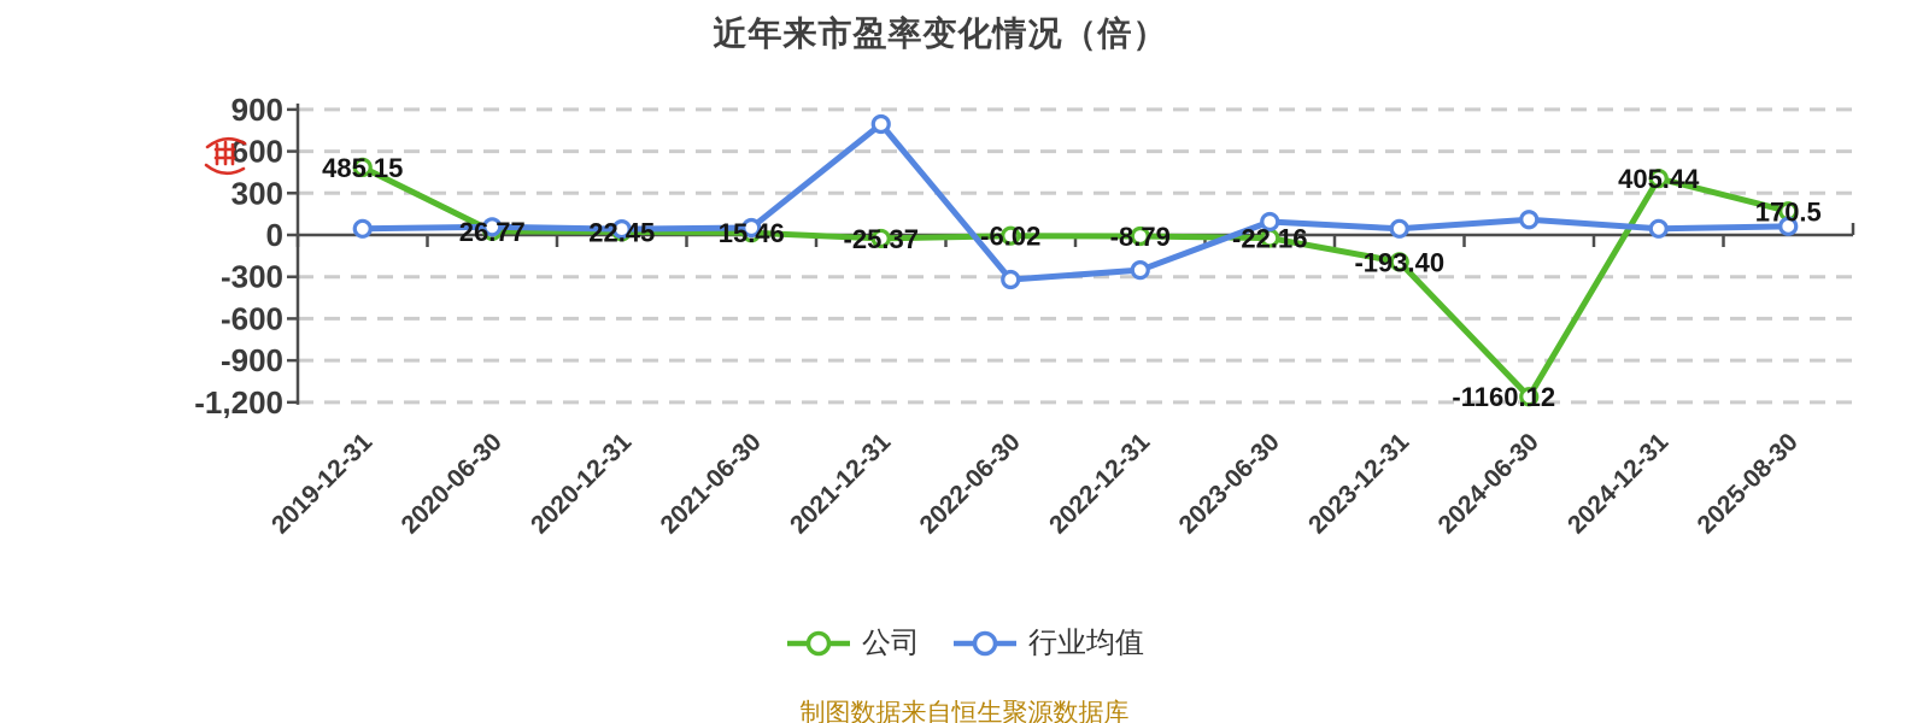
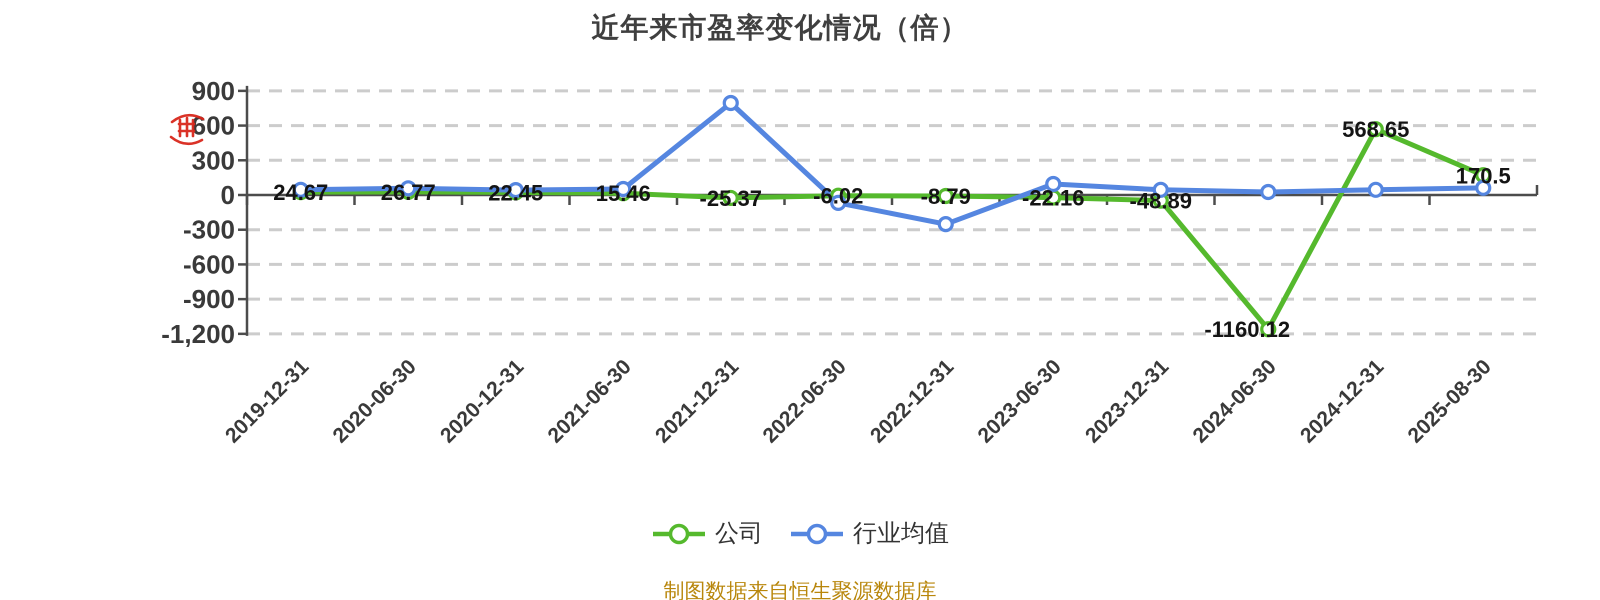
公司/2019-12-31: 485.15 -> 24.67
行业均值/2022-06-30: -320 -> -70
公司/2023-12-31: -193.40 -> -48.89
行业均值/2024-06-30: 110 -> 30
公司/2024-12-31: 405.44 -> 568.65
